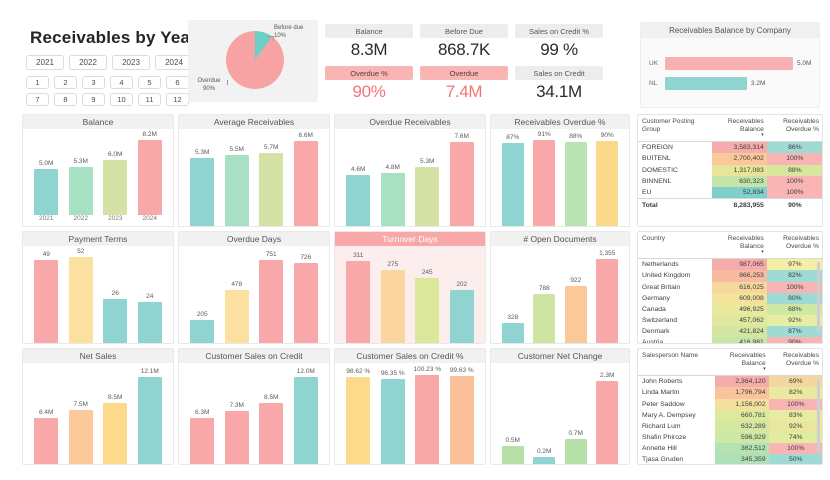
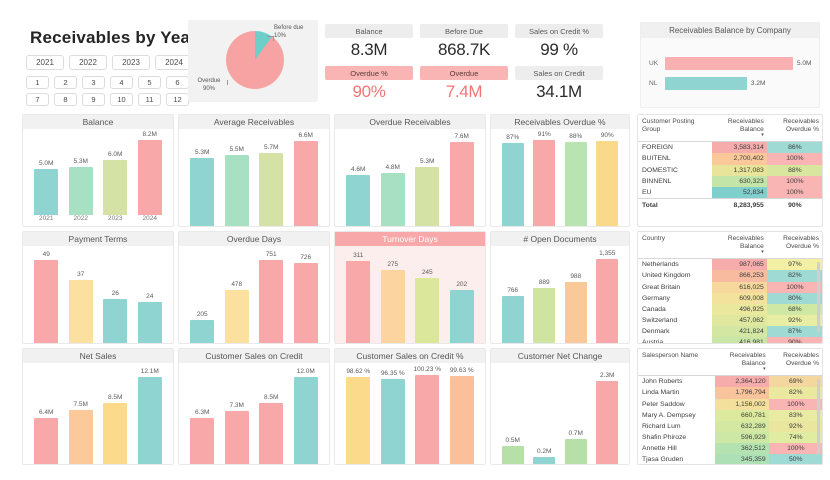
Payment Terms/2022: 52 -> 37
# Open Documents/2021: 328 -> 766
# Open Documents/2022: 788 -> 889
# Open Documents/2023: 922 -> 988
